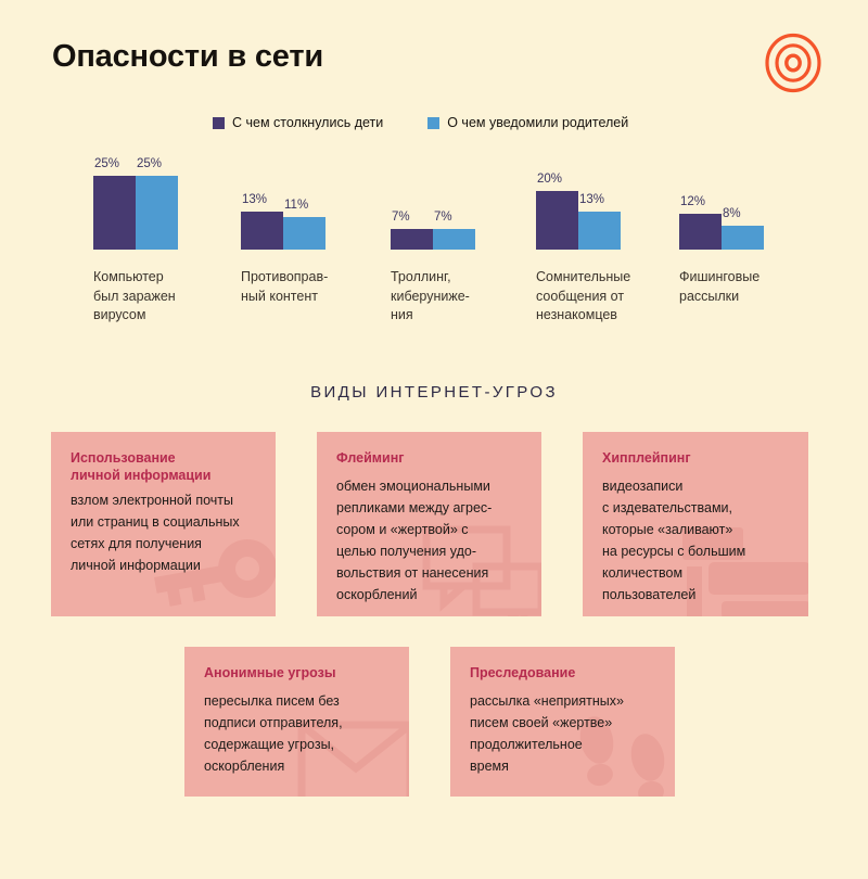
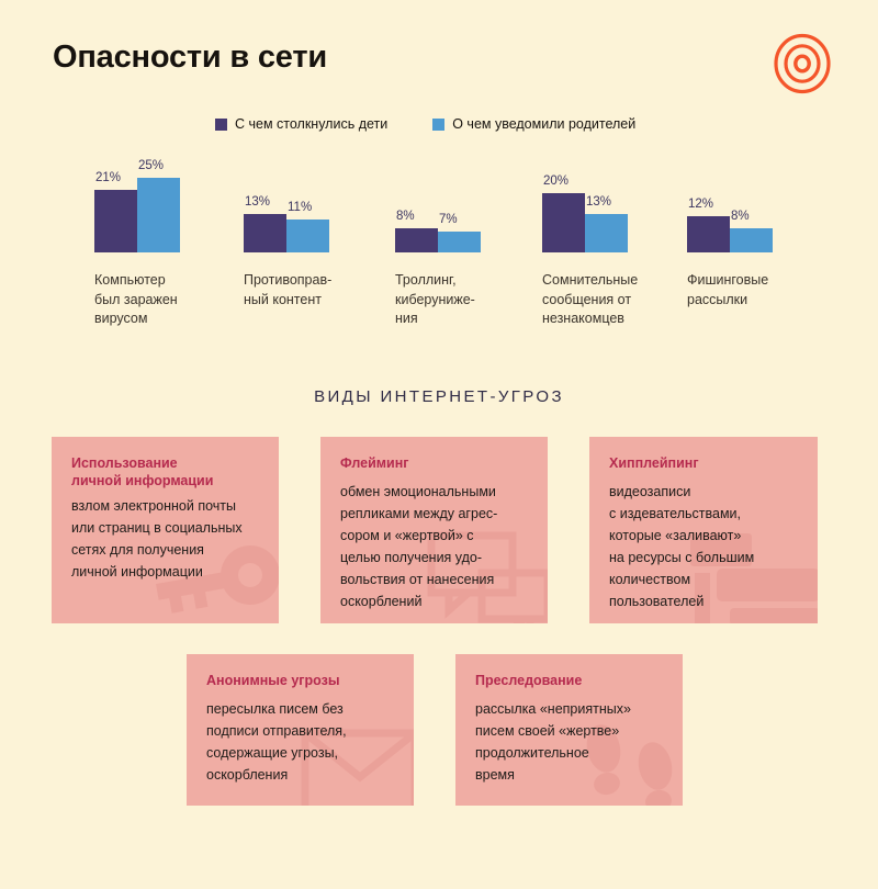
С чем столкнулись дети/Компьютер был заражен вирусом: 25% -> 21%
С чем столкнулись дети/Троллинг, киберуниже- ния: 7% -> 8%
